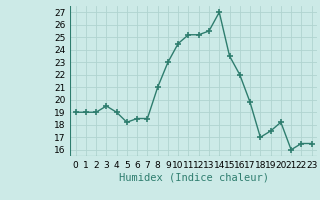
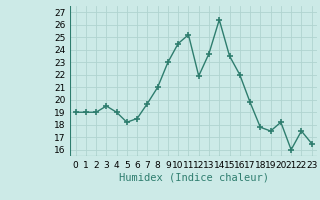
7: 18.5 -> 19.7
12: 25.2 -> 21.9
13: 25.5 -> 23.7
14: 27.0 -> 26.4
18: 17.0 -> 17.8
22: 16.5 -> 17.5
